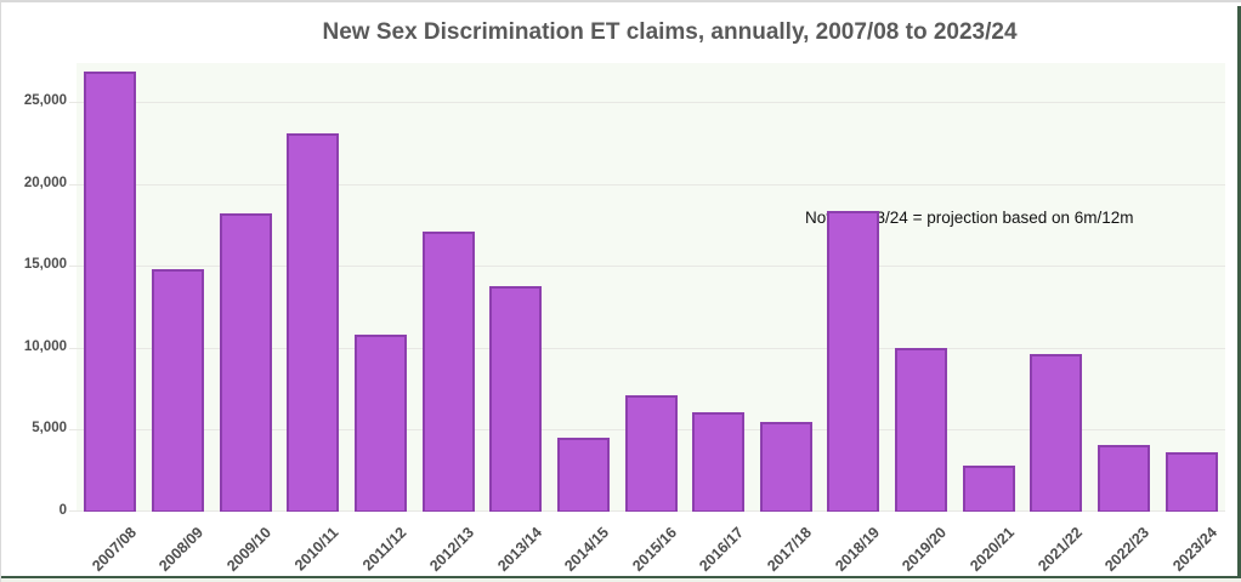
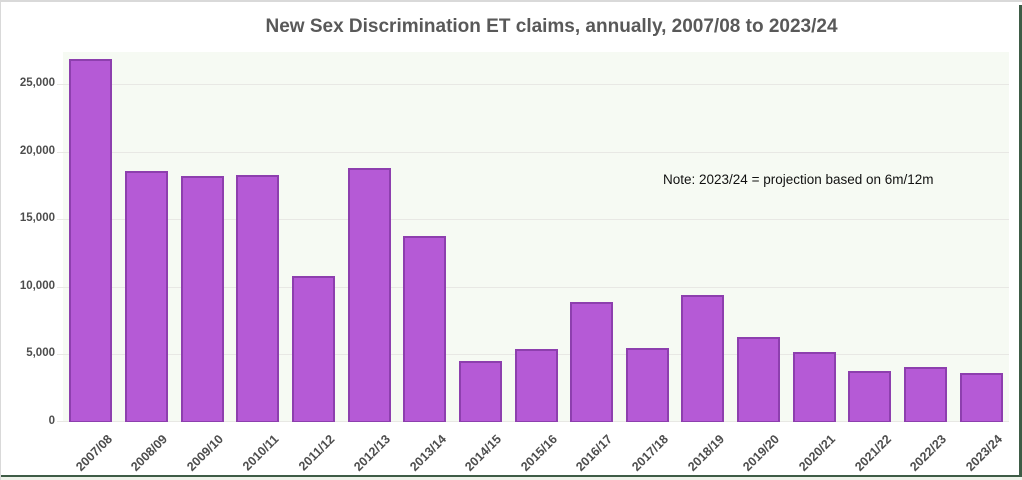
2008/09: 14800 -> 18600
2010/11: 23100 -> 18300
2012/13: 17100 -> 18800
2015/16: 7100 -> 5400
2016/17: 6100 -> 8900
2018/19: 18400 -> 9400
2019/20: 10000 -> 6300
2020/21: 2800 -> 5200
2021/22: 9600 -> 3800
